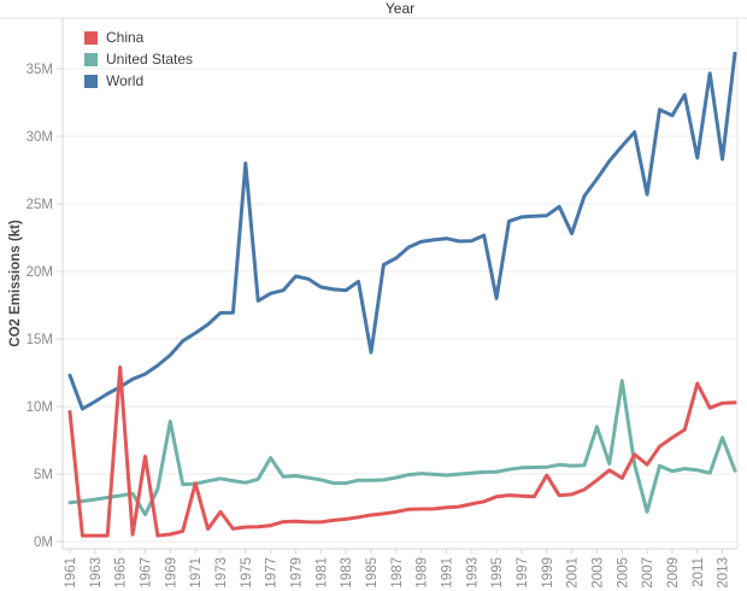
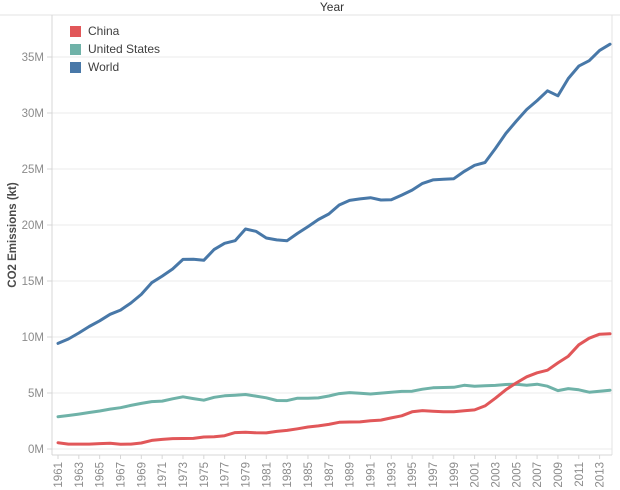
China/1961: 9.6M -> 0.6M
World/1961: 12.3M -> 9.4M
China/1965: 12.9M -> 0.5M
China/1967: 6.3M -> 0.4M
United States/1967: 2.0M -> 3.7M
United States/1969: 8.9M -> 4.1M
China/1971: 4.3M -> 0.9M
China/1973: 2.2M -> 0.9M
World/1975: 28.0M -> 16.9M
United States/1977: 6.2M -> 4.8M
World/1985: 14.0M -> 19.9M
World/1995: 18.0M -> 23.1M
China/1999: 4.9M -> 3.3M
World/2001: 22.8M -> 25.3M
United States/2003: 8.5M -> 5.7M
China/2005: 4.7M -> 5.9M
United States/2005: 11.9M -> 5.8M
China/2007: 5.7M -> 6.8M
United States/2007: 2.2M -> 5.8M
World/2007: 25.7M -> 31.1M
China/2011: 11.7M -> 9.3M
World/2011: 28.4M -> 34.2M
United States/2013: 7.7M -> 5.2M
World/2013: 28.3M -> 35.6M
